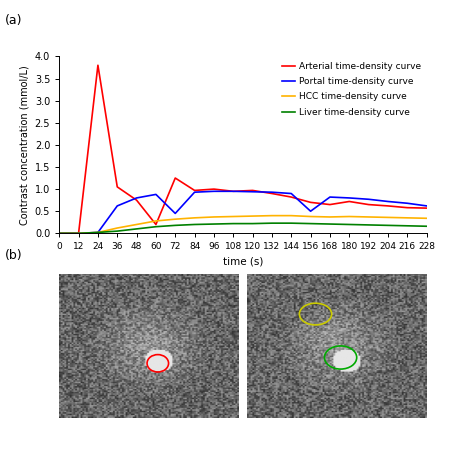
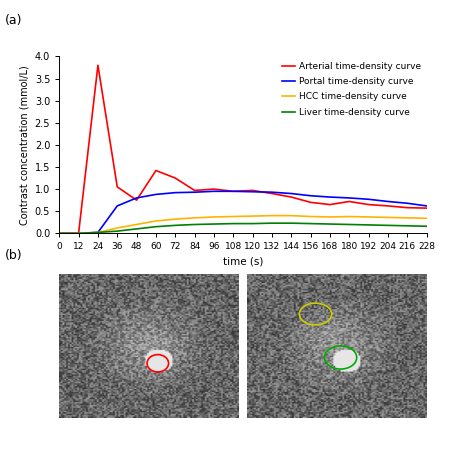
Arterial time-density curve/60: 0.20 -> 1.42
Portal time-density curve/72: 0.45 -> 0.92
Portal time-density curve/156: 0.50 -> 0.85
